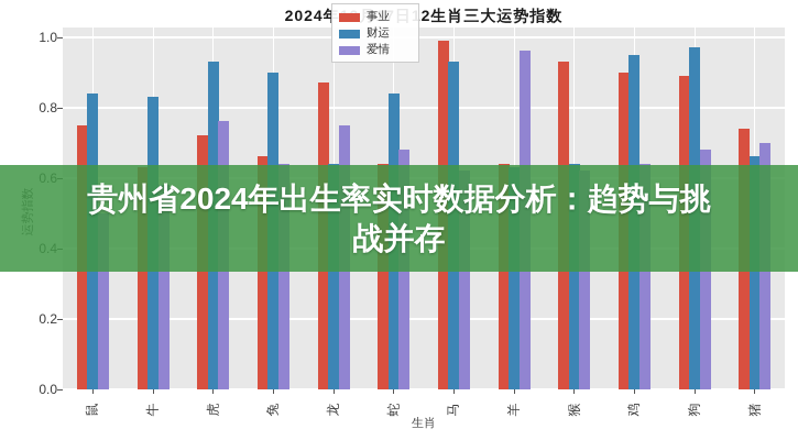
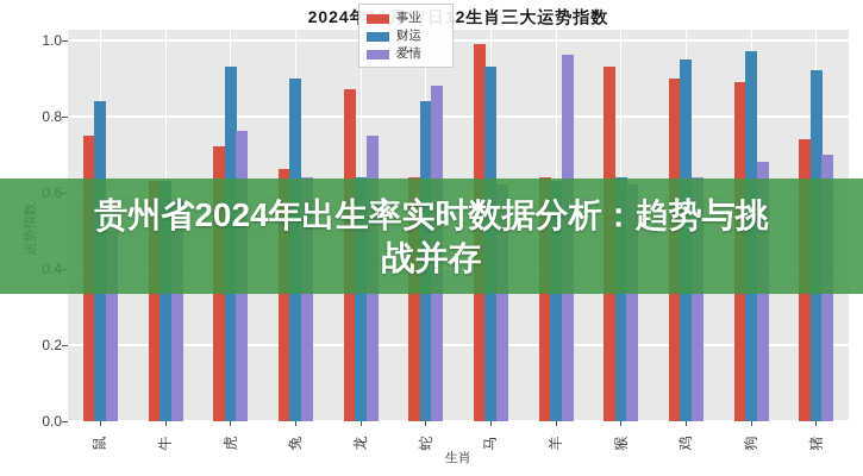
财运/牛: 0.83 -> 0.63
爱情/蛇: 0.68 -> 0.88
财运/猪: 0.66 -> 0.92
